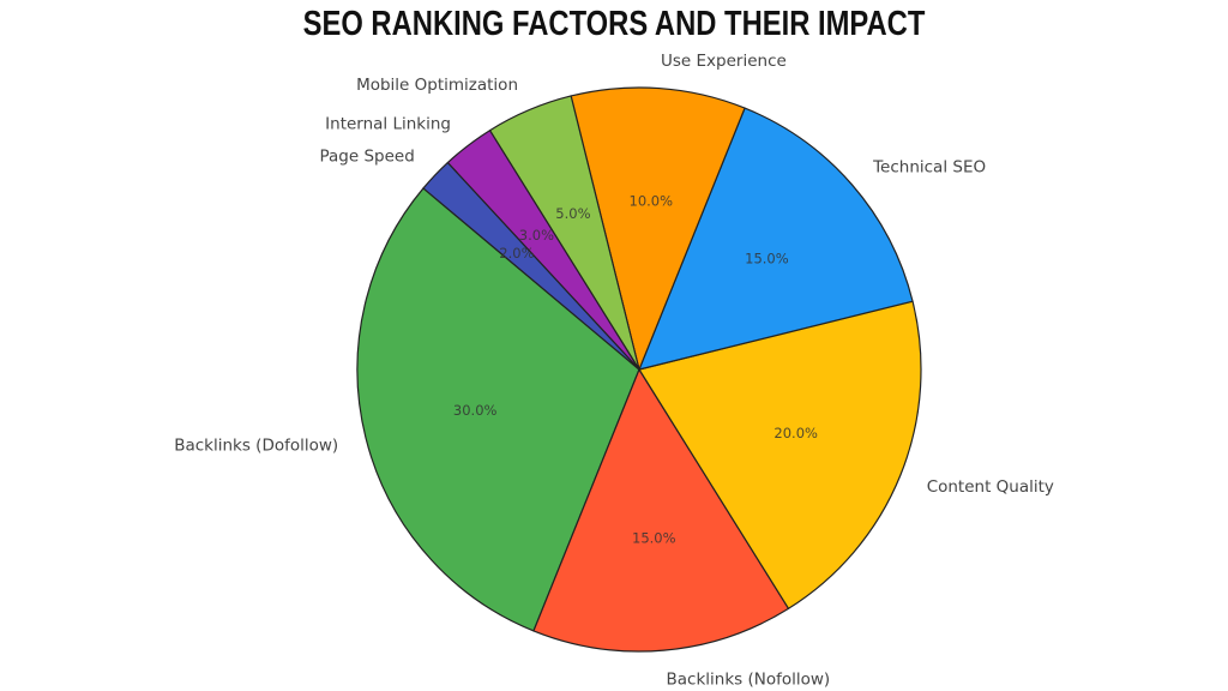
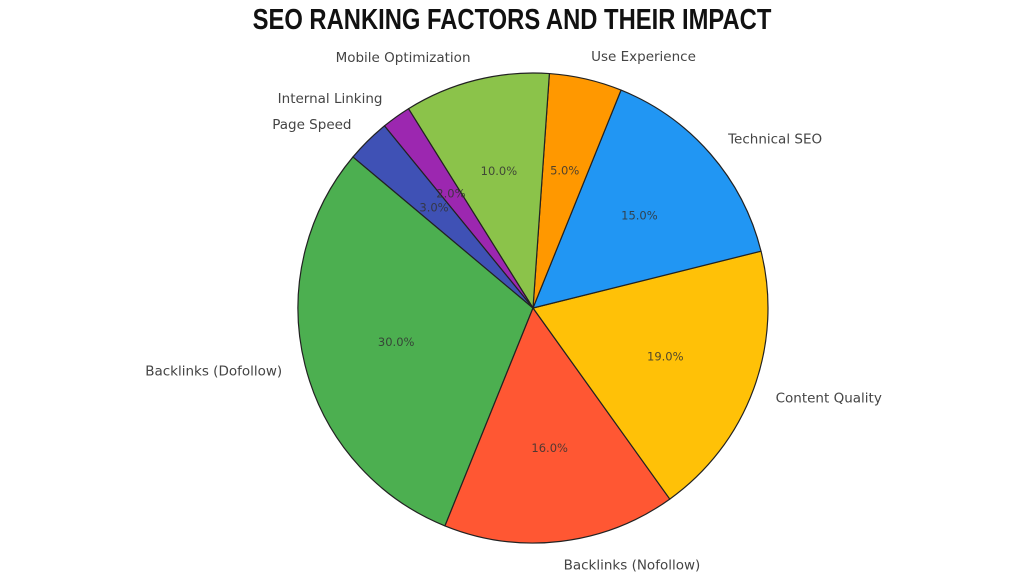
Backlinks (Nofollow): 15.0% -> 16.0%
Content Quality: 20.0% -> 19.0%
Use Experience: 10.0% -> 5.0%
Mobile Optimization: 5.0% -> 10.0%
Internal Linking: 3.0% -> 2.0%
Page Speed: 2.0% -> 3.0%
